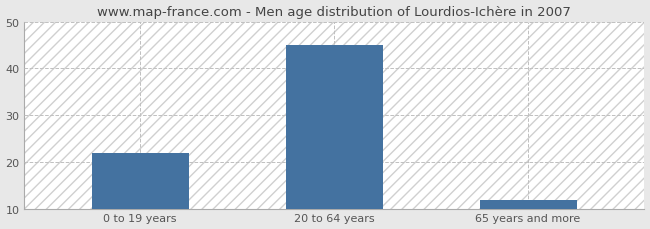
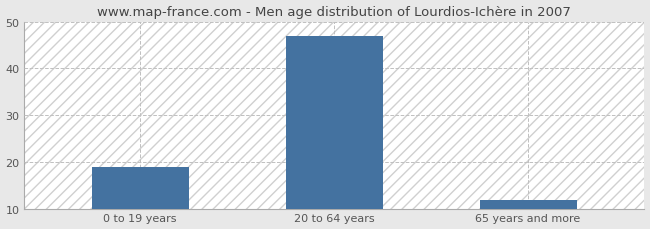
0 to 19 years: 22 -> 19
20 to 64 years: 45 -> 47
